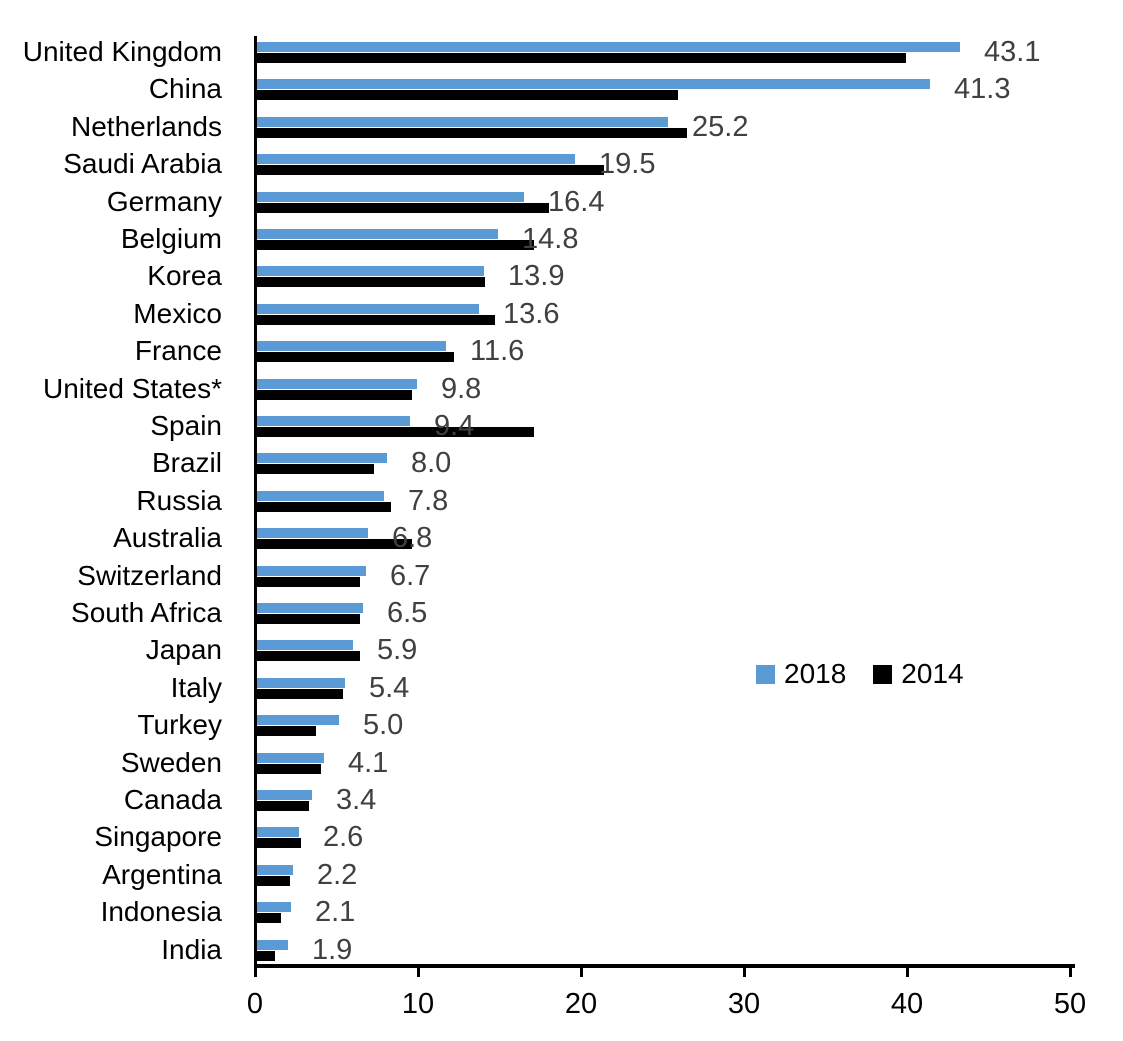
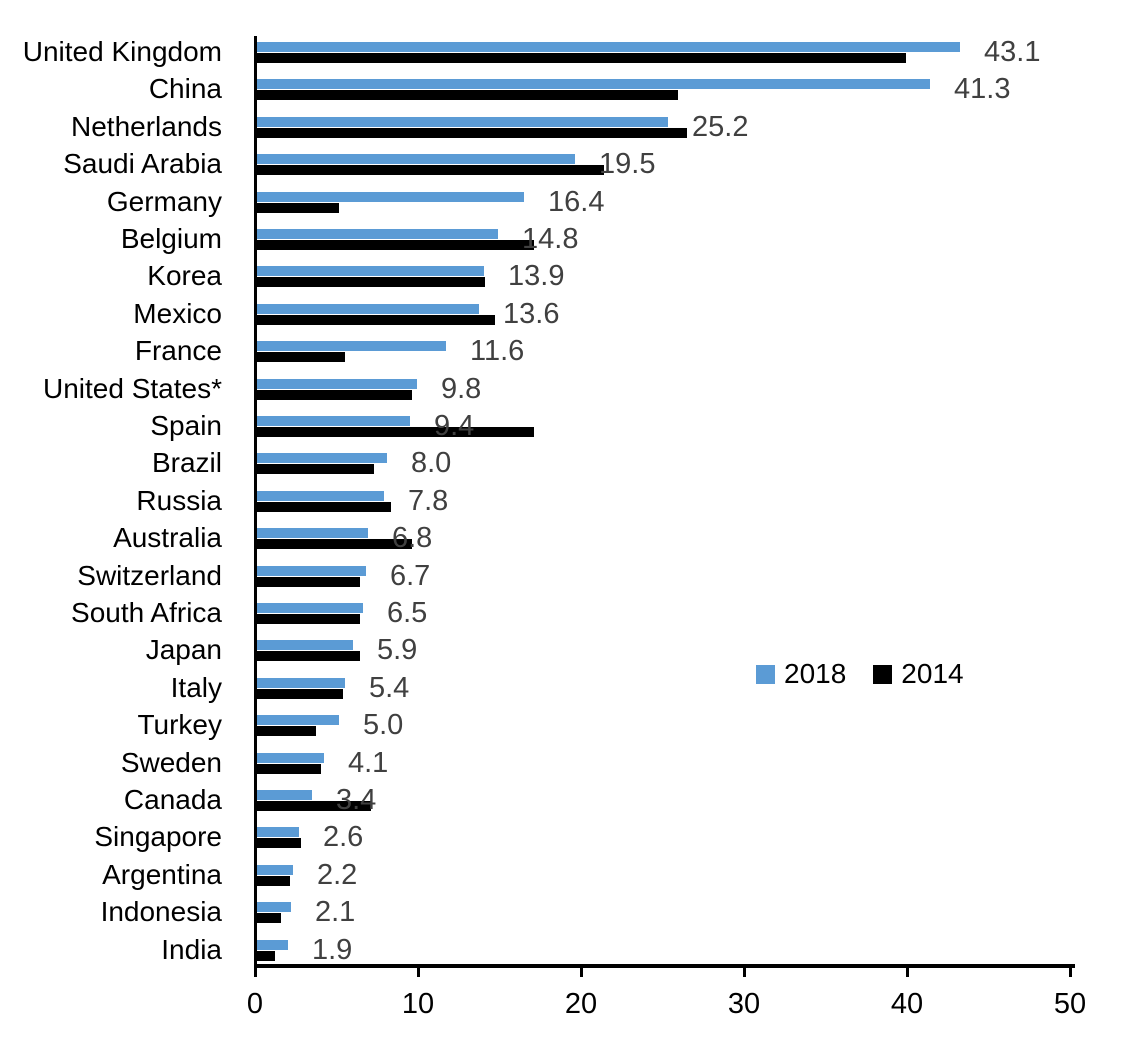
2014/Germany: 17.9 -> 5.0
2014/France: 12.1 -> 5.4
2014/Canada: 3.2 -> 7.0
